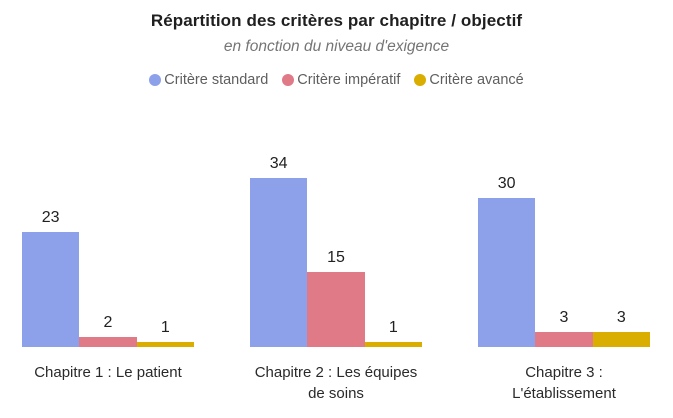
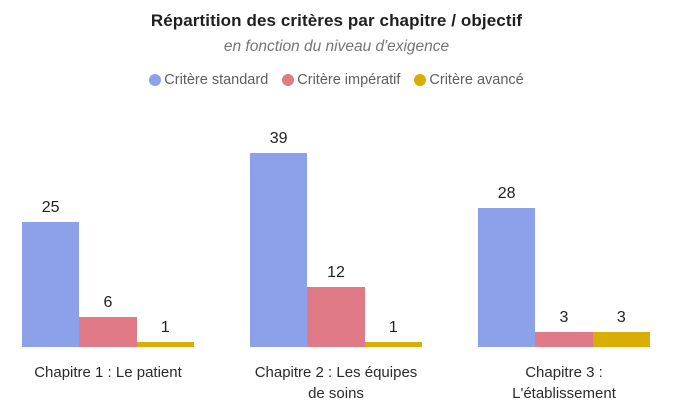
Critère standard/Chapitre 1 : Le patient: 23 -> 25
Critère impératif/Chapitre 1 : Le patient: 2 -> 6
Critère standard/Chapitre 2 : Les équipes de soins: 34 -> 39
Critère impératif/Chapitre 2 : Les équipes de soins: 15 -> 12
Critère standard/Chapitre 3 : L'établissement: 30 -> 28
